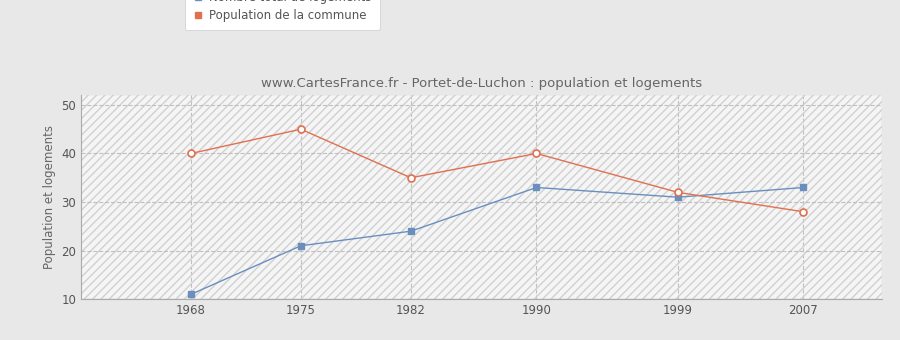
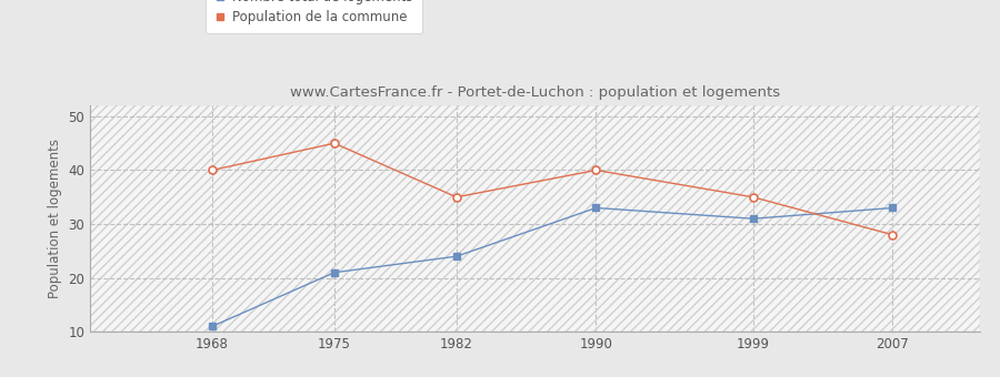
Population de la commune/1999: 32 -> 35
